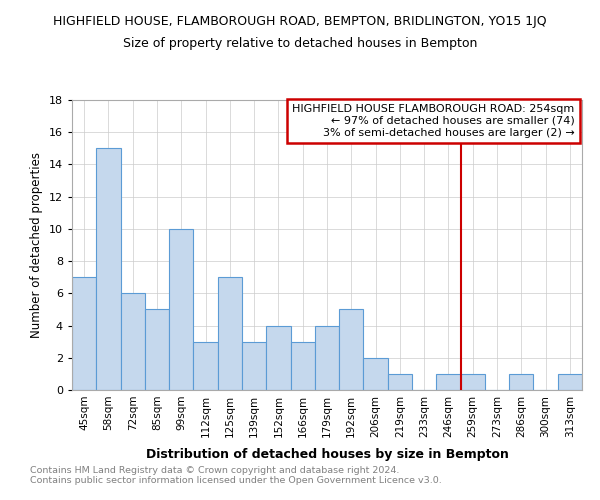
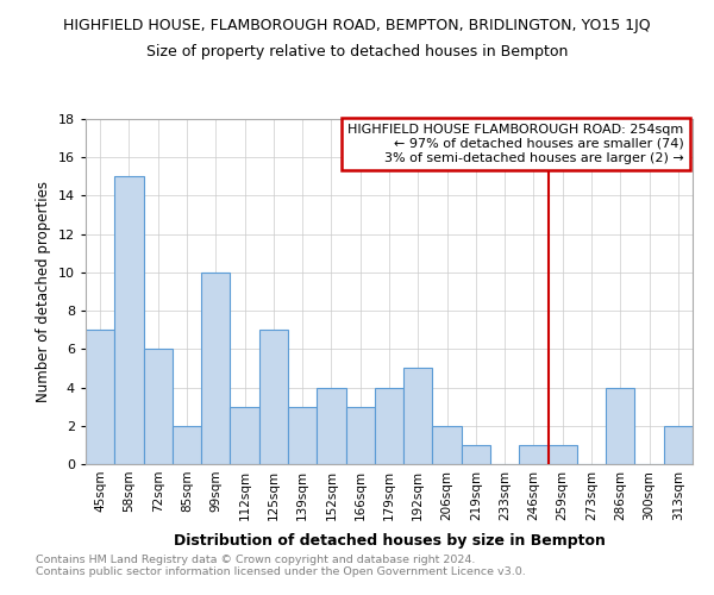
85sqm: 5 -> 2
286sqm: 1 -> 4
313sqm: 1 -> 2
